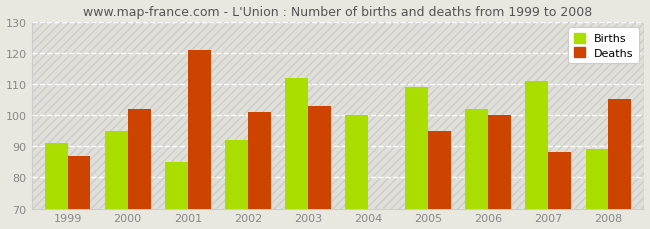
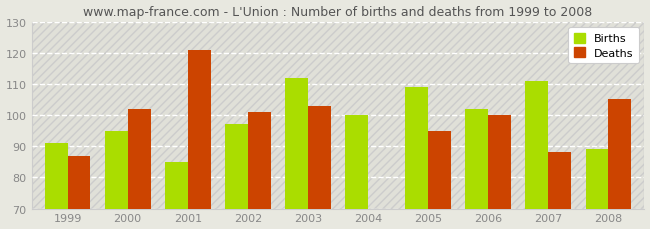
Births/2002: 92 -> 97
